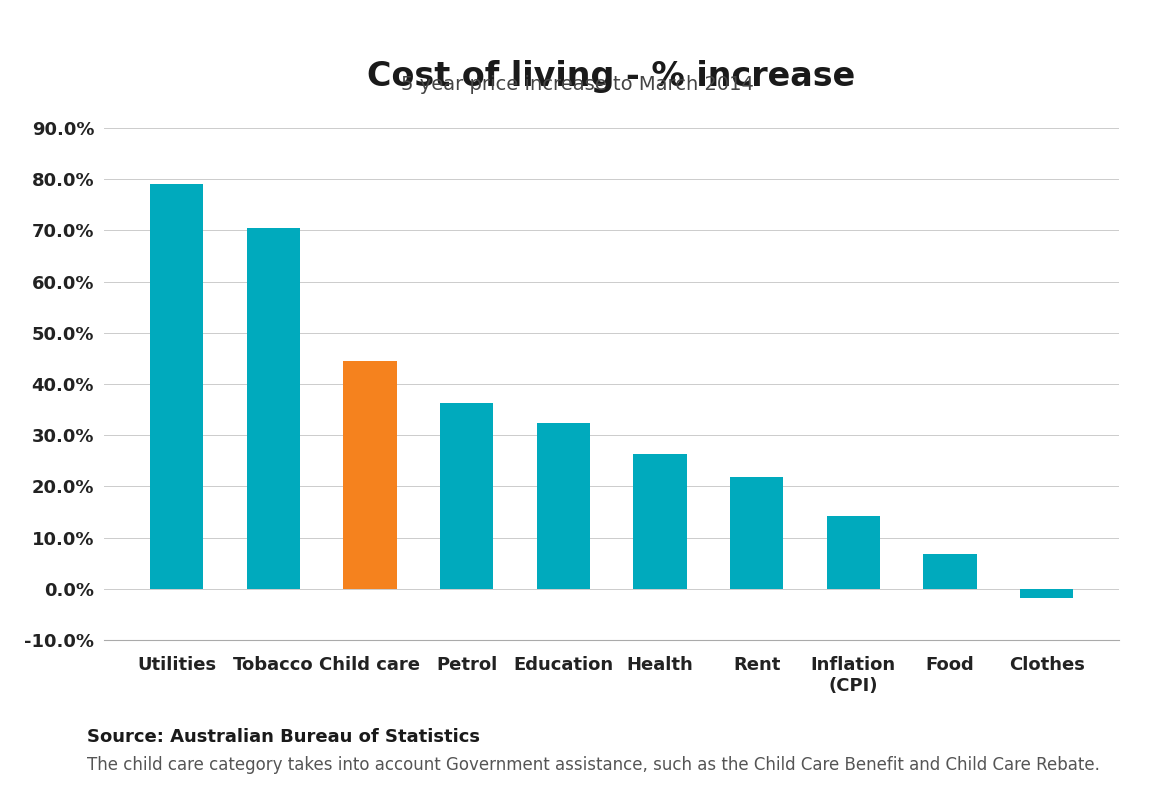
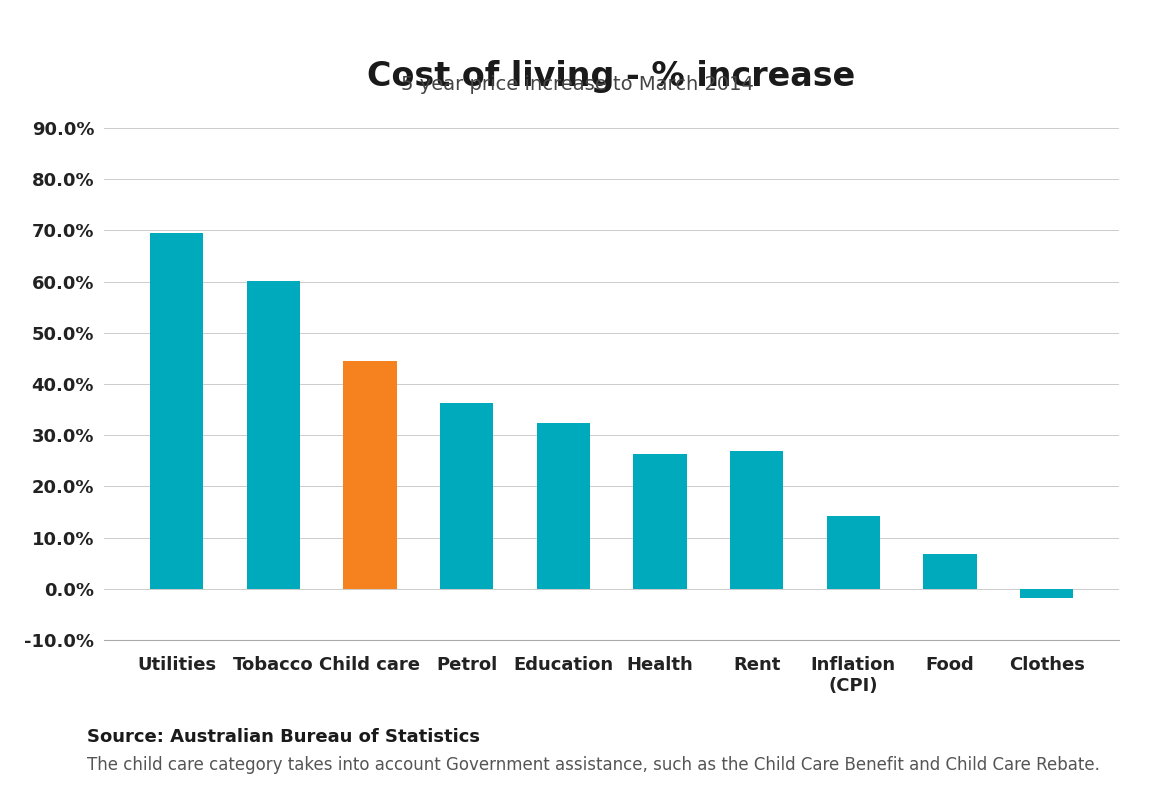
Utilities: 79.0% -> 69.4%
Tobacco: 70.5% -> 60.2%
Rent: 21.8% -> 27.0%
